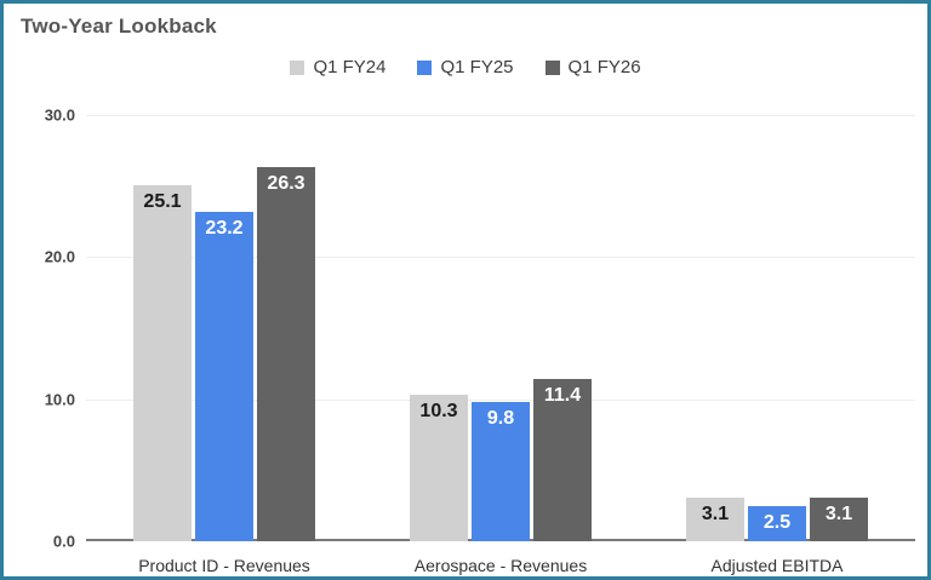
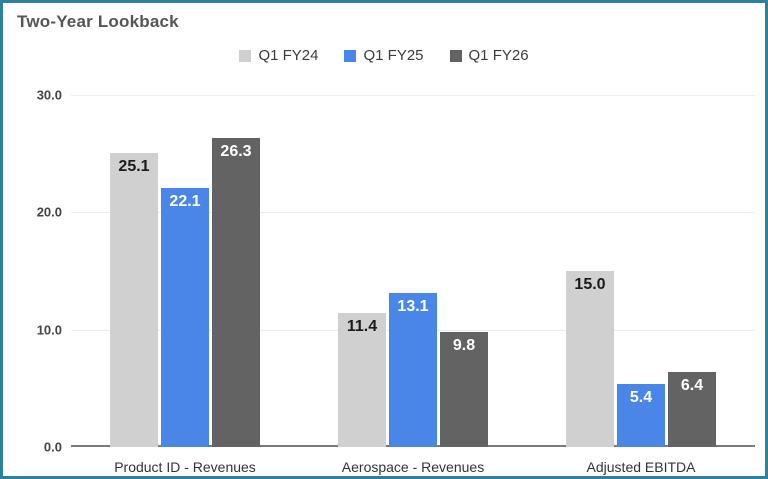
Q1 FY25/Product ID - Revenues: 23.2 -> 22.1
Q1 FY24/Aerospace - Revenues: 10.3 -> 11.4
Q1 FY25/Aerospace - Revenues: 9.8 -> 13.1
Q1 FY26/Aerospace - Revenues: 11.4 -> 9.8
Q1 FY24/Adjusted EBITDA: 3.1 -> 15.0
Q1 FY25/Adjusted EBITDA: 2.5 -> 5.4
Q1 FY26/Adjusted EBITDA: 3.1 -> 6.4
